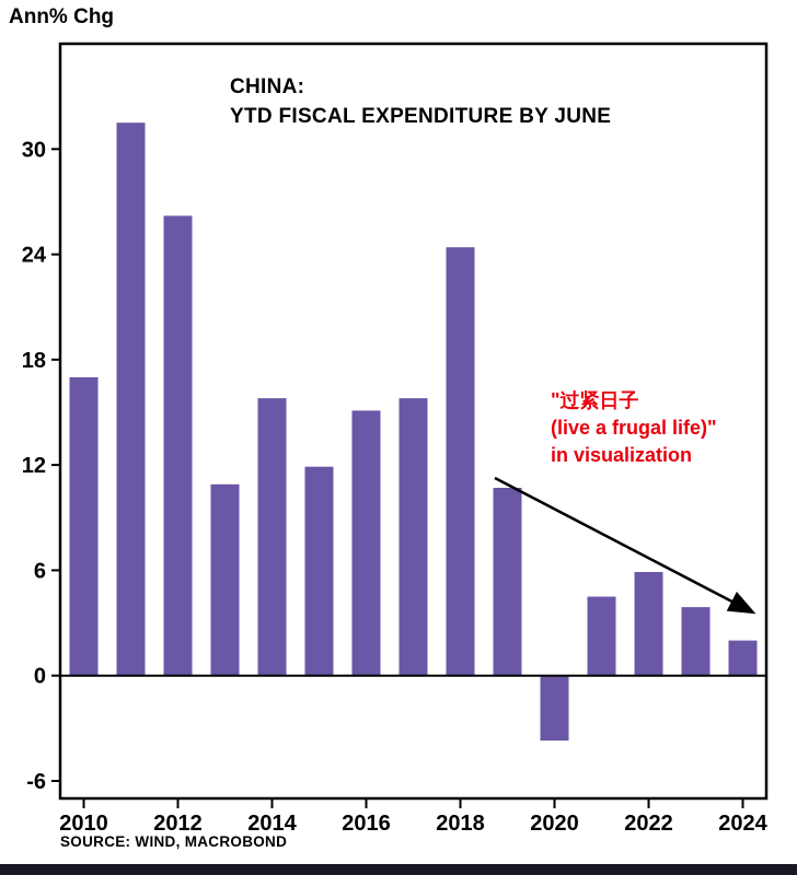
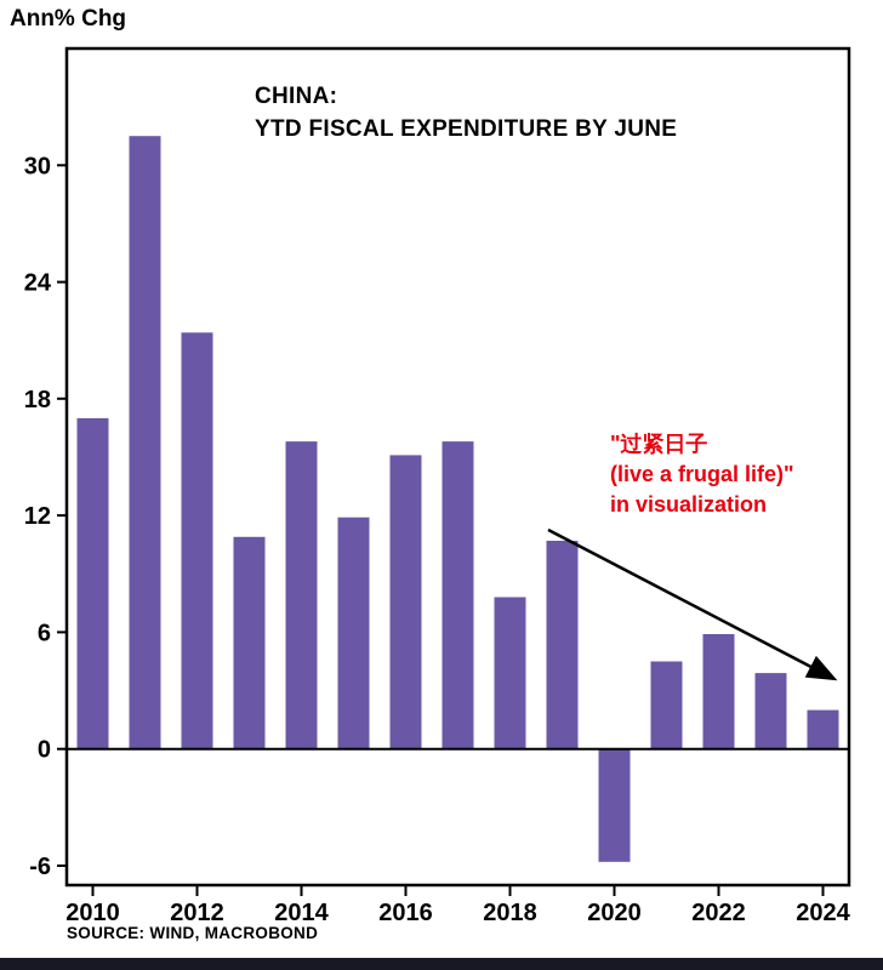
2012: 26.2 -> 21.4
2018: 24.4 -> 7.8
2020: -3.7 -> -5.8
